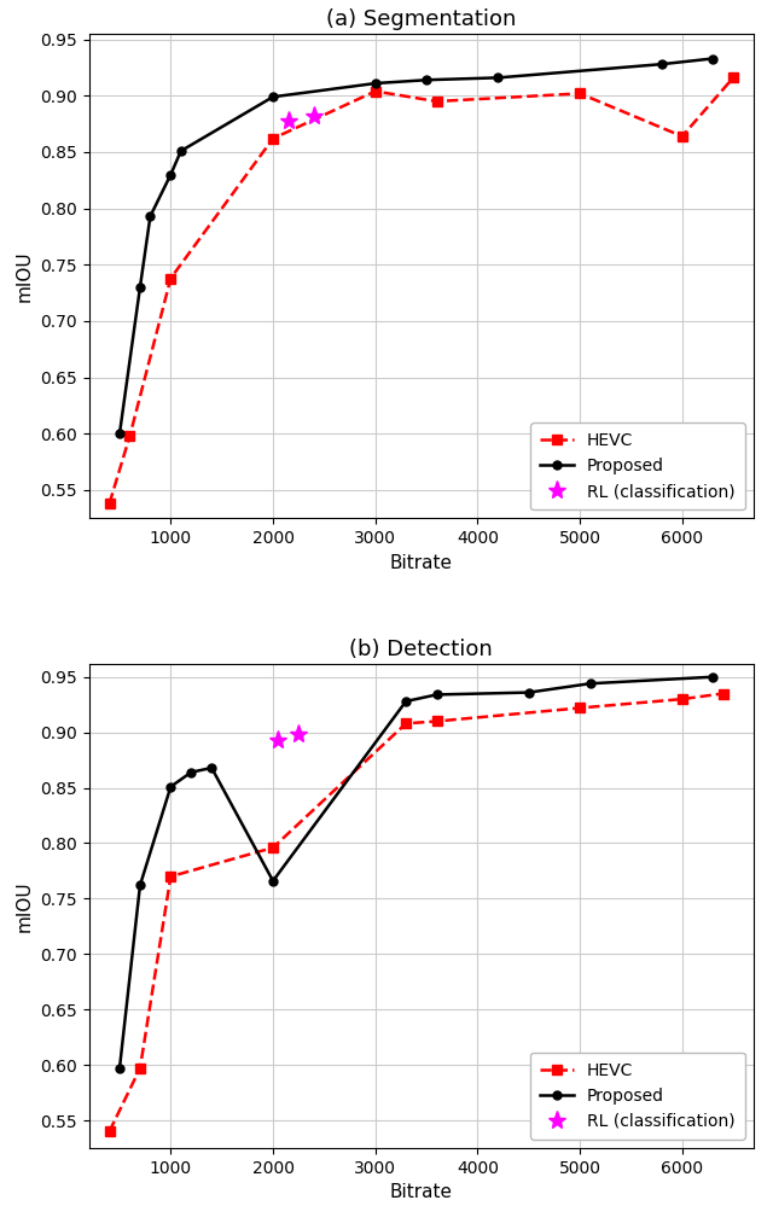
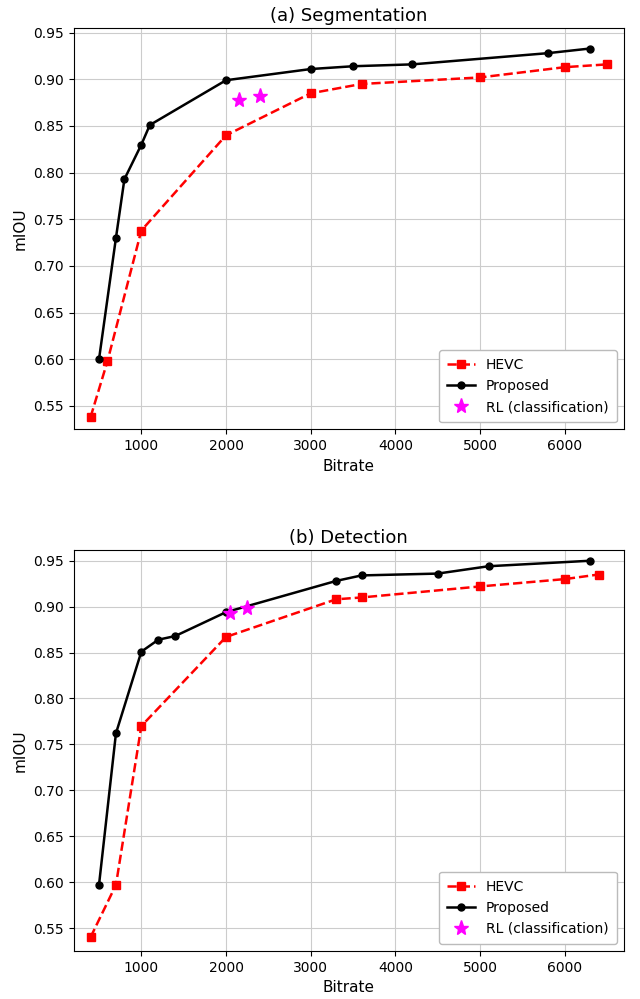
(a) Segmentation/HEVC/2000: 0.862 -> 0.840
(a) Segmentation/HEVC/3000: 0.904 -> 0.885
(a) Segmentation/HEVC/6000: 0.864 -> 0.913
(b) Detection/Proposed/2000: 0.766 -> 0.894
(b) Detection/HEVC/2000: 0.796 -> 0.867
